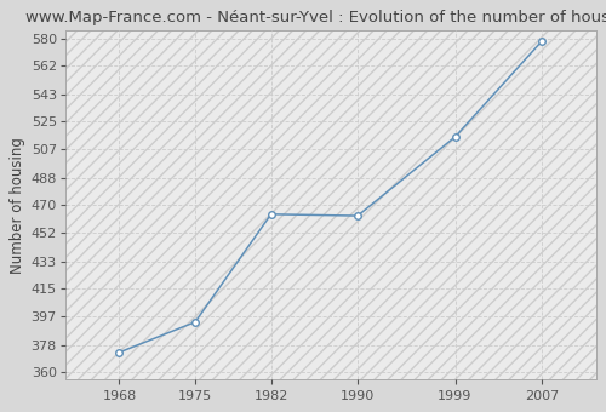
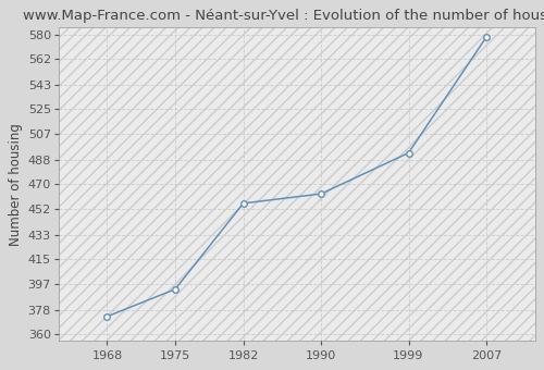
1982: 464 -> 456
1999: 515 -> 493
